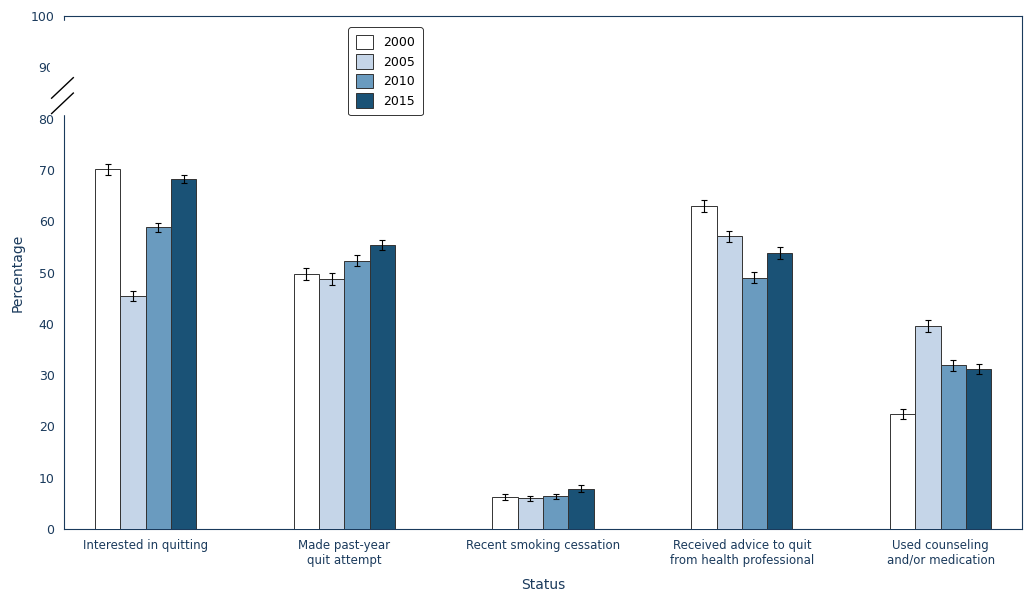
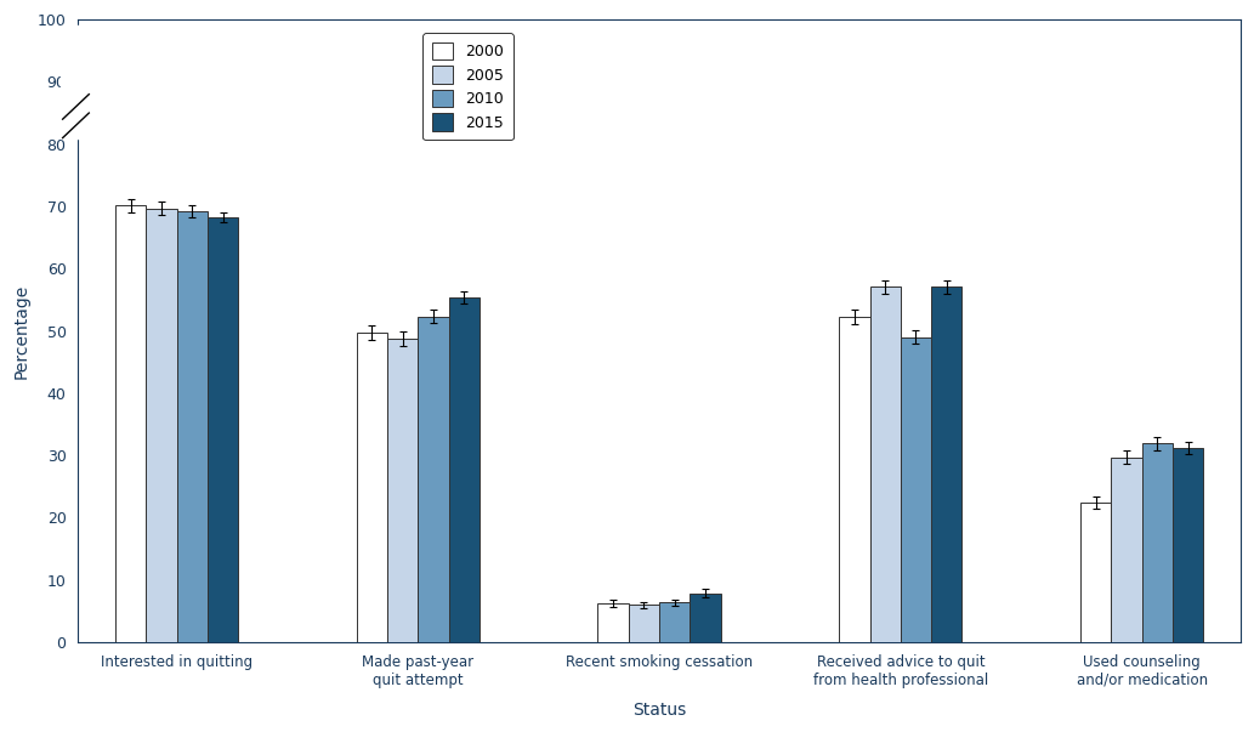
2005/Interested in quitting: 45.4 -> 69.7
2010/Interested in quitting: 58.8 -> 69.2
2000/Received advice to quit from health professional: 63.0 -> 52.3
2015/Received advice to quit from health professional: 53.8 -> 57.1
2005/Used counseling and/or medication: 39.6 -> 29.7
